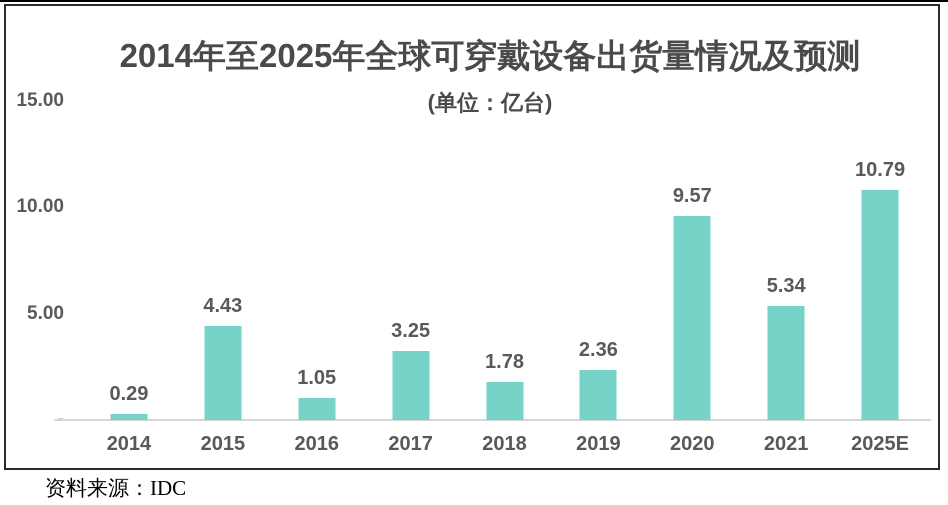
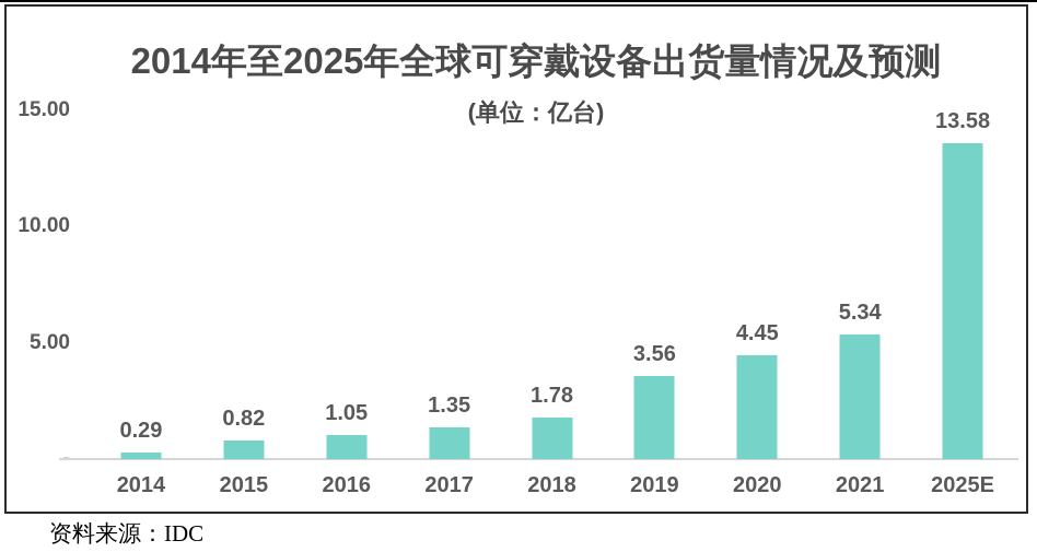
2015: 4.43 -> 0.82
2017: 3.25 -> 1.35
2019: 2.36 -> 3.56
2020: 9.57 -> 4.45
2025E: 10.79 -> 13.58
